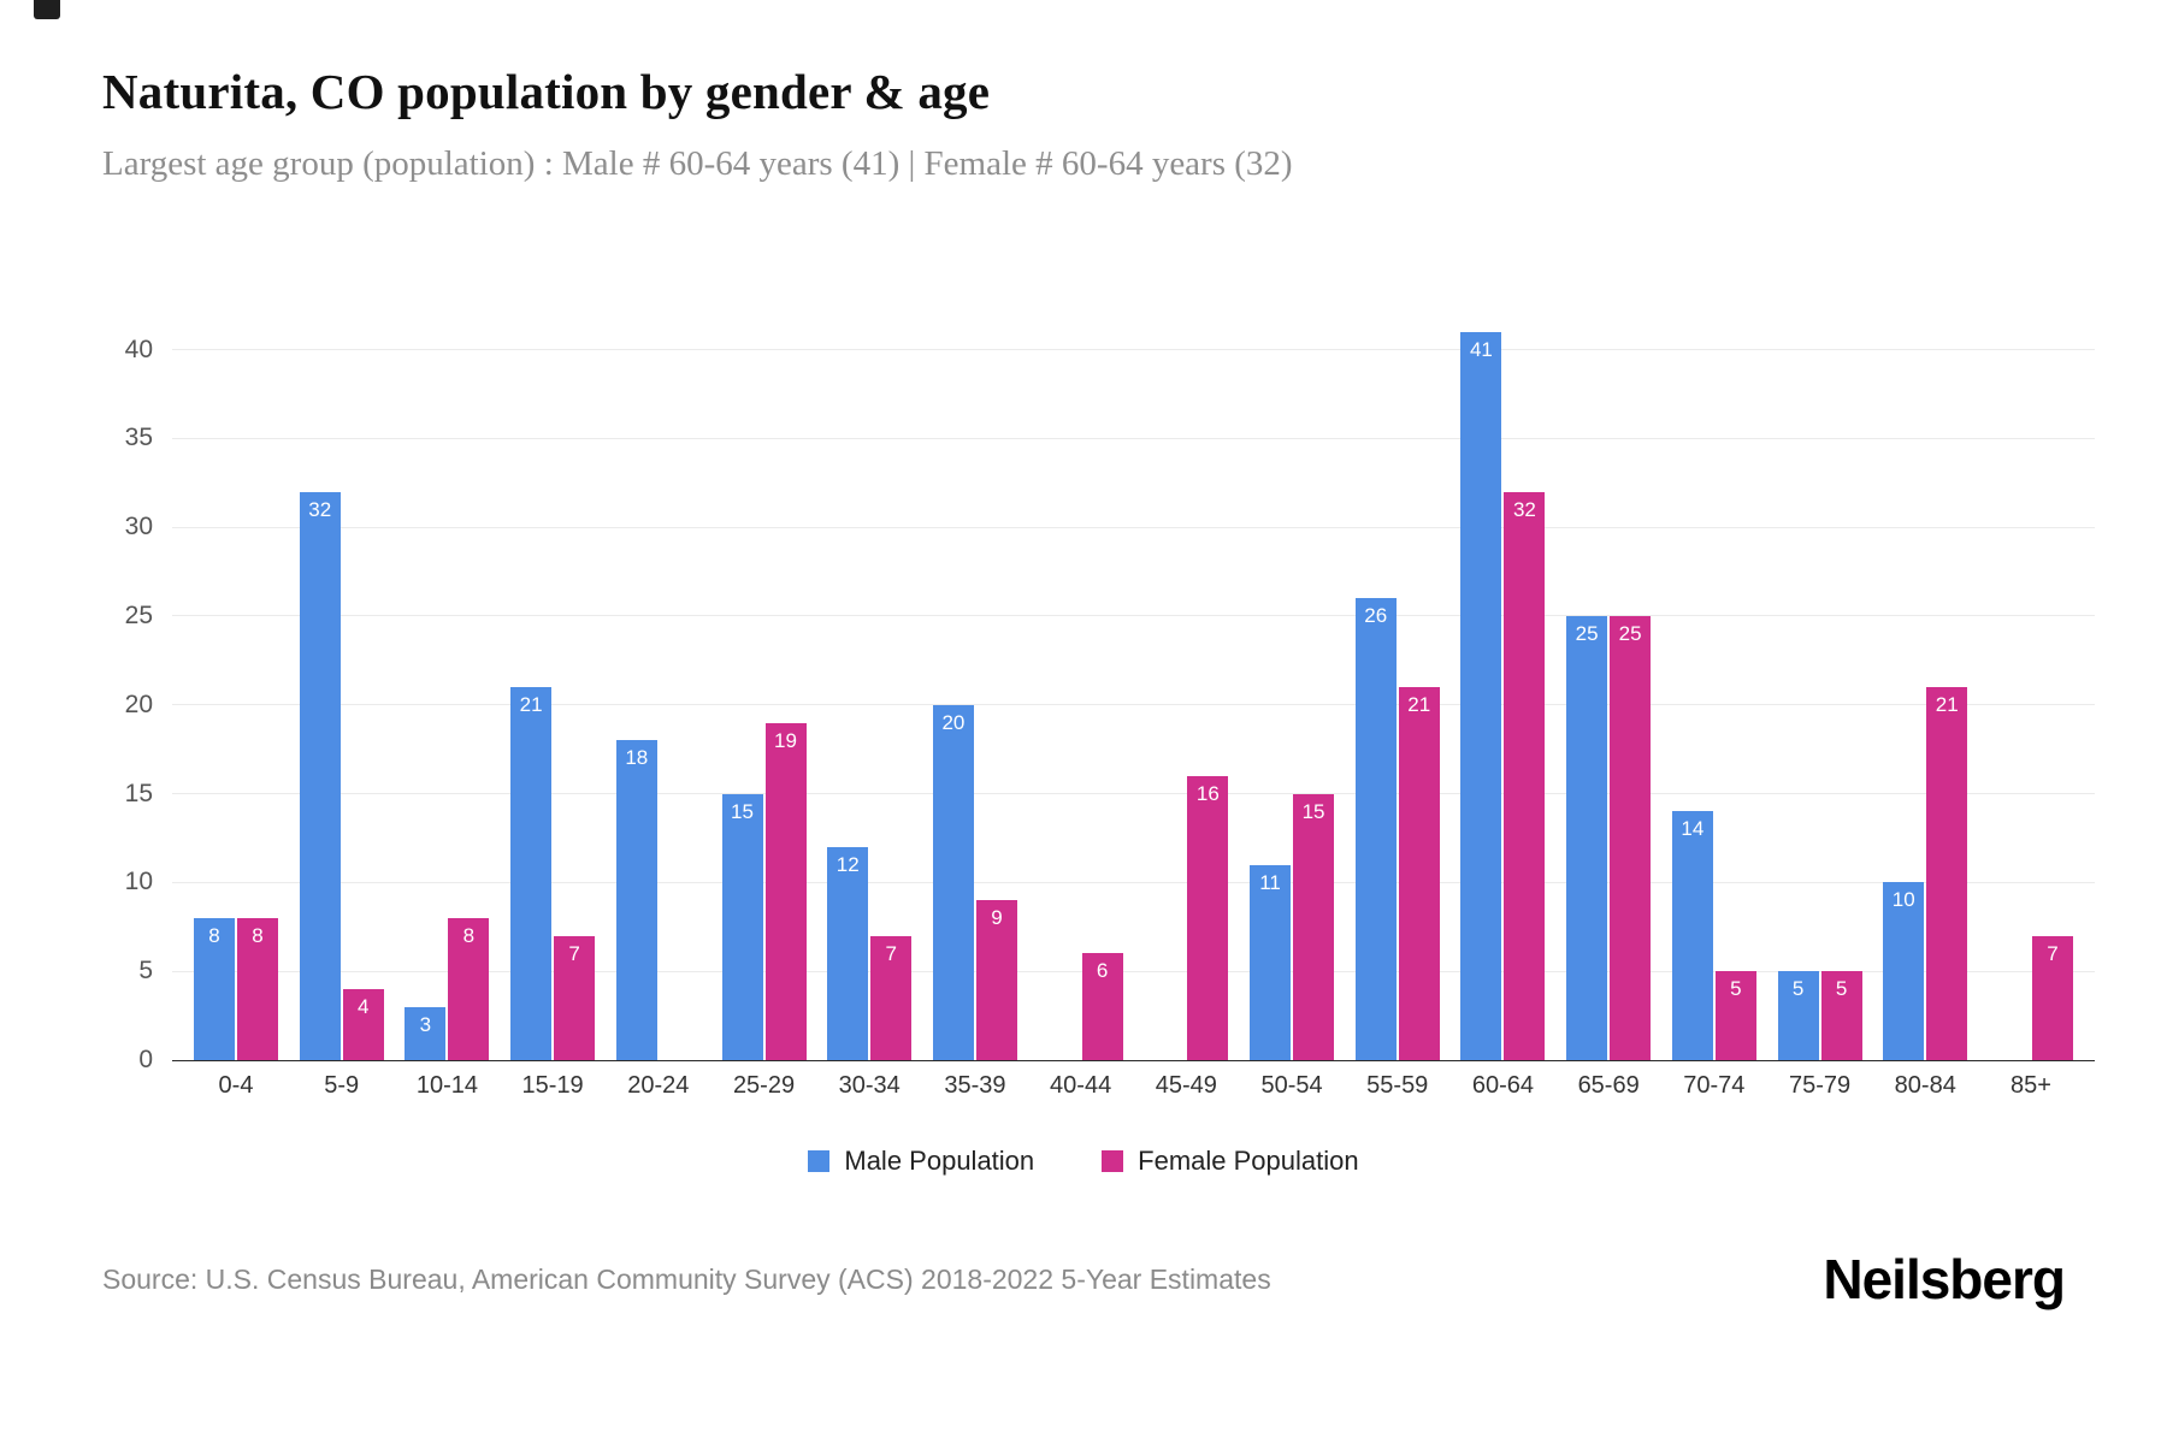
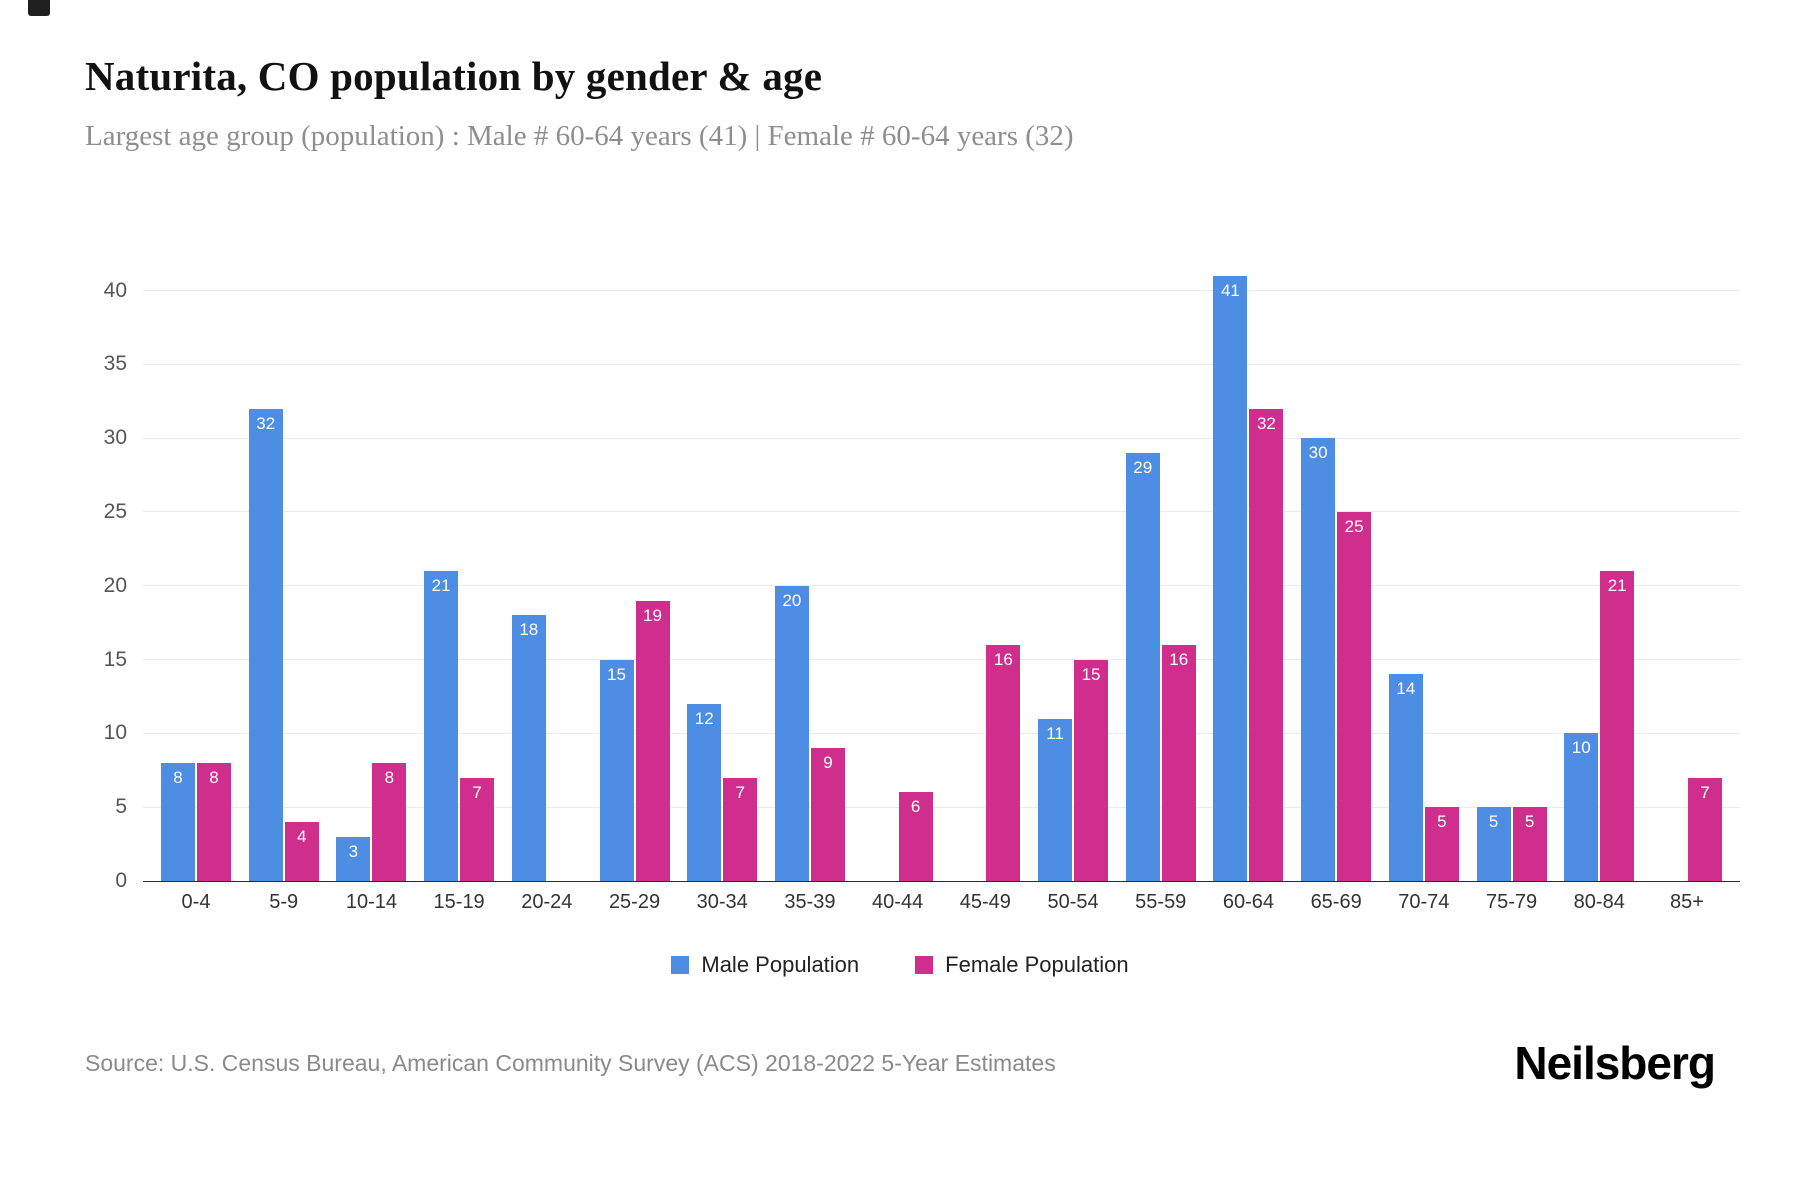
Male Population/55-59: 26 -> 29
Female Population/55-59: 21 -> 16
Male Population/65-69: 25 -> 30
